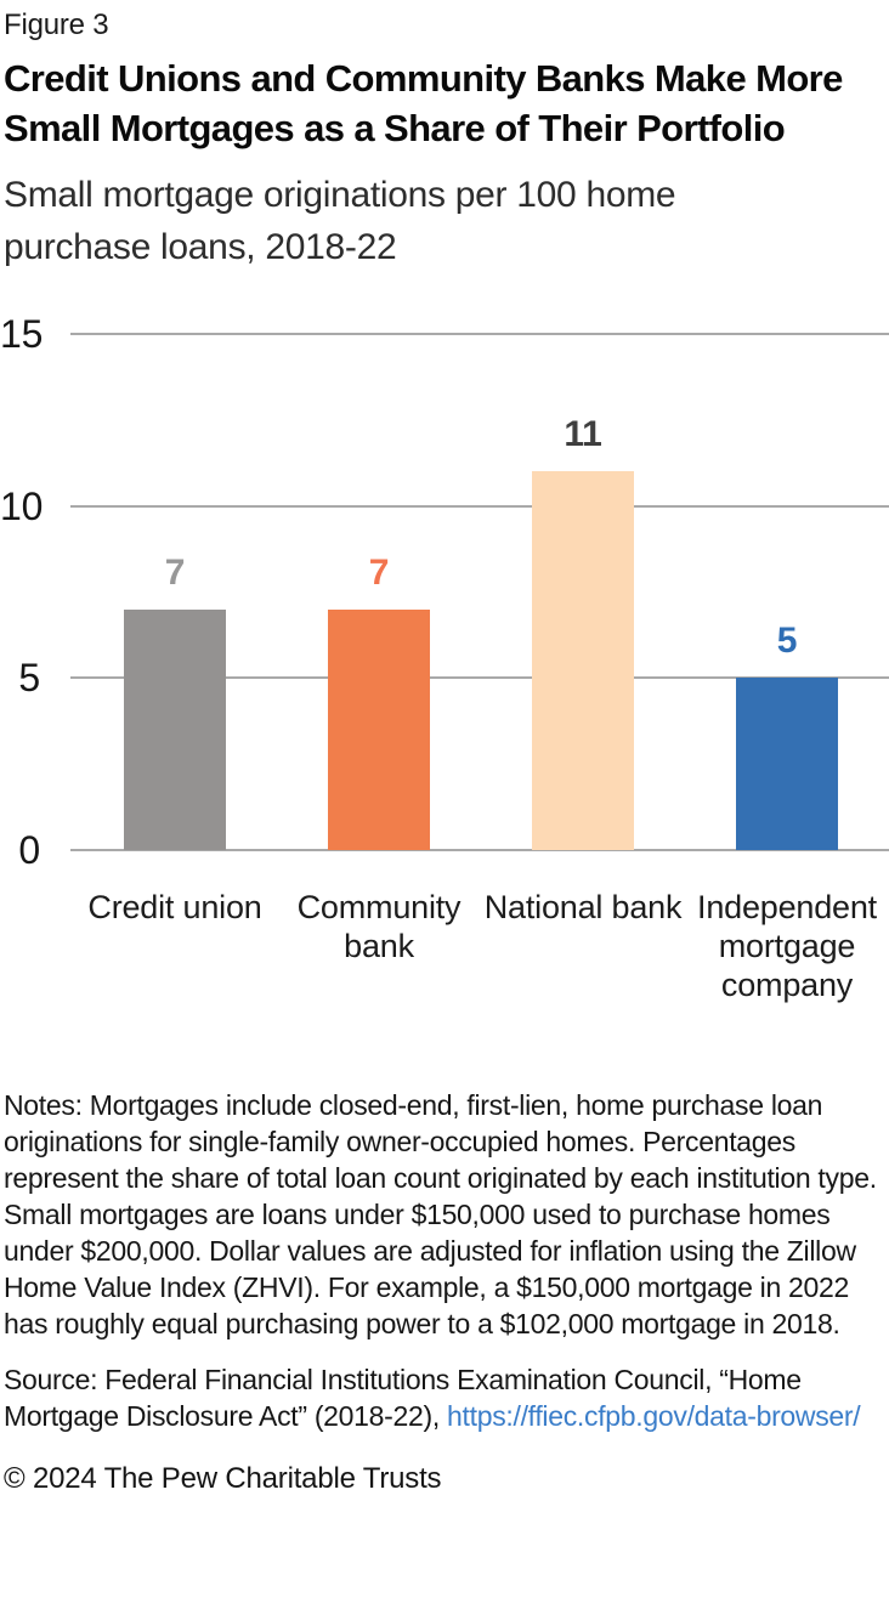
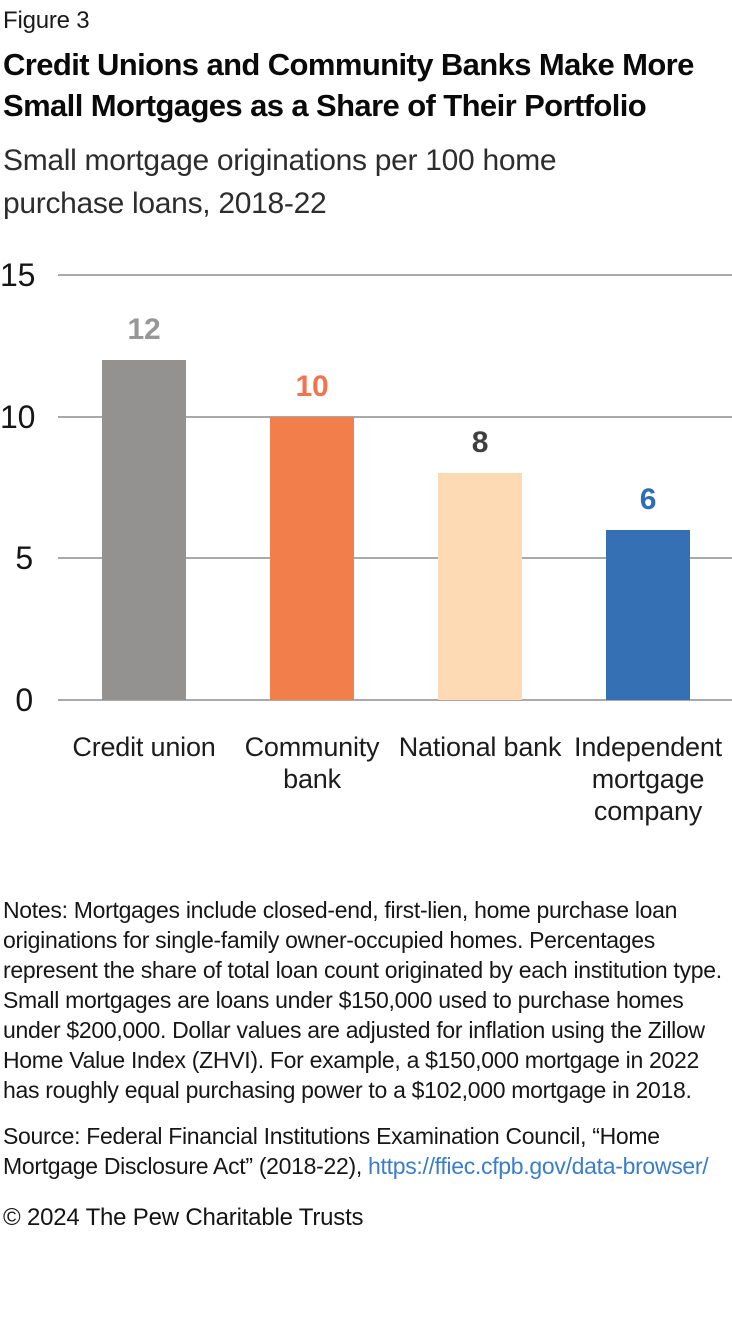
Credit union: 7 -> 12
Community bank: 7 -> 10
National bank: 11 -> 8
Independent mortgage company: 5 -> 6
